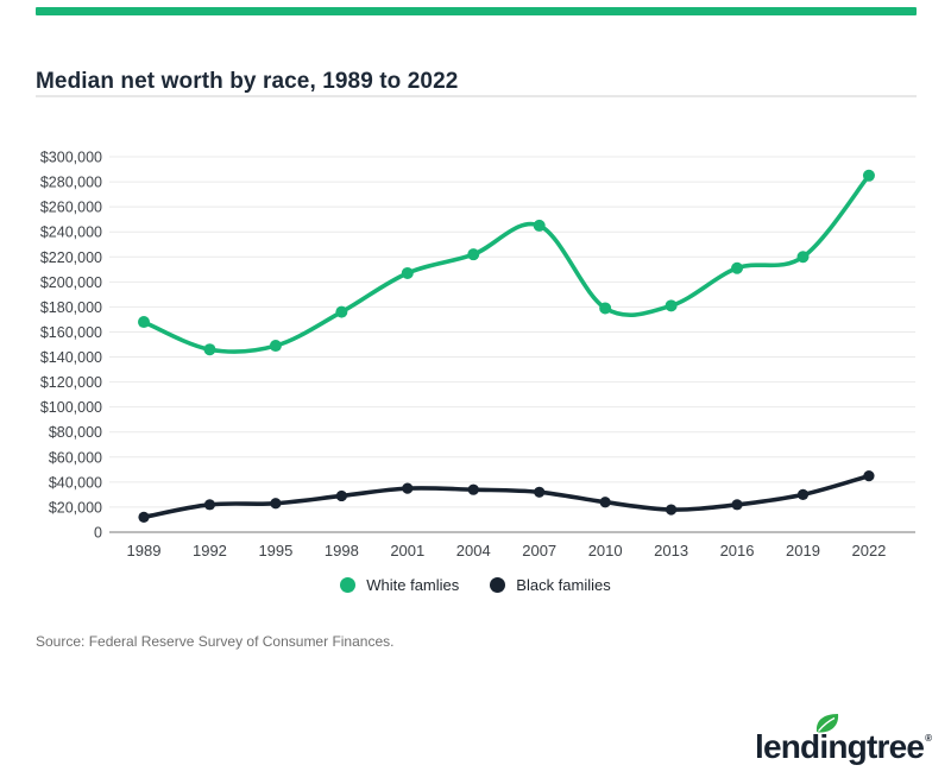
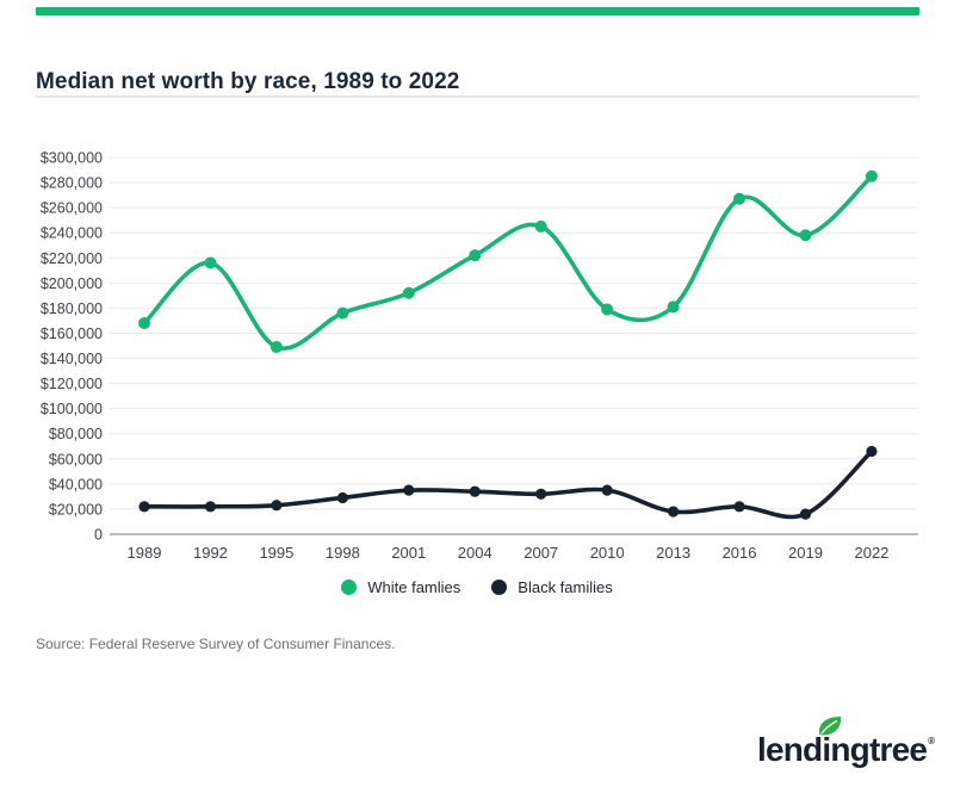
Black families/1989: $12000 -> $22000
White famlies/1992: $146000 -> $216000
White famlies/2001: $207000 -> $192000
Black families/2010: $24000 -> $35000
White famlies/2016: $211000 -> $267000
White famlies/2019: $220000 -> $238000
Black families/2019: $30000 -> $16000
Black families/2022: $45000 -> $66000
